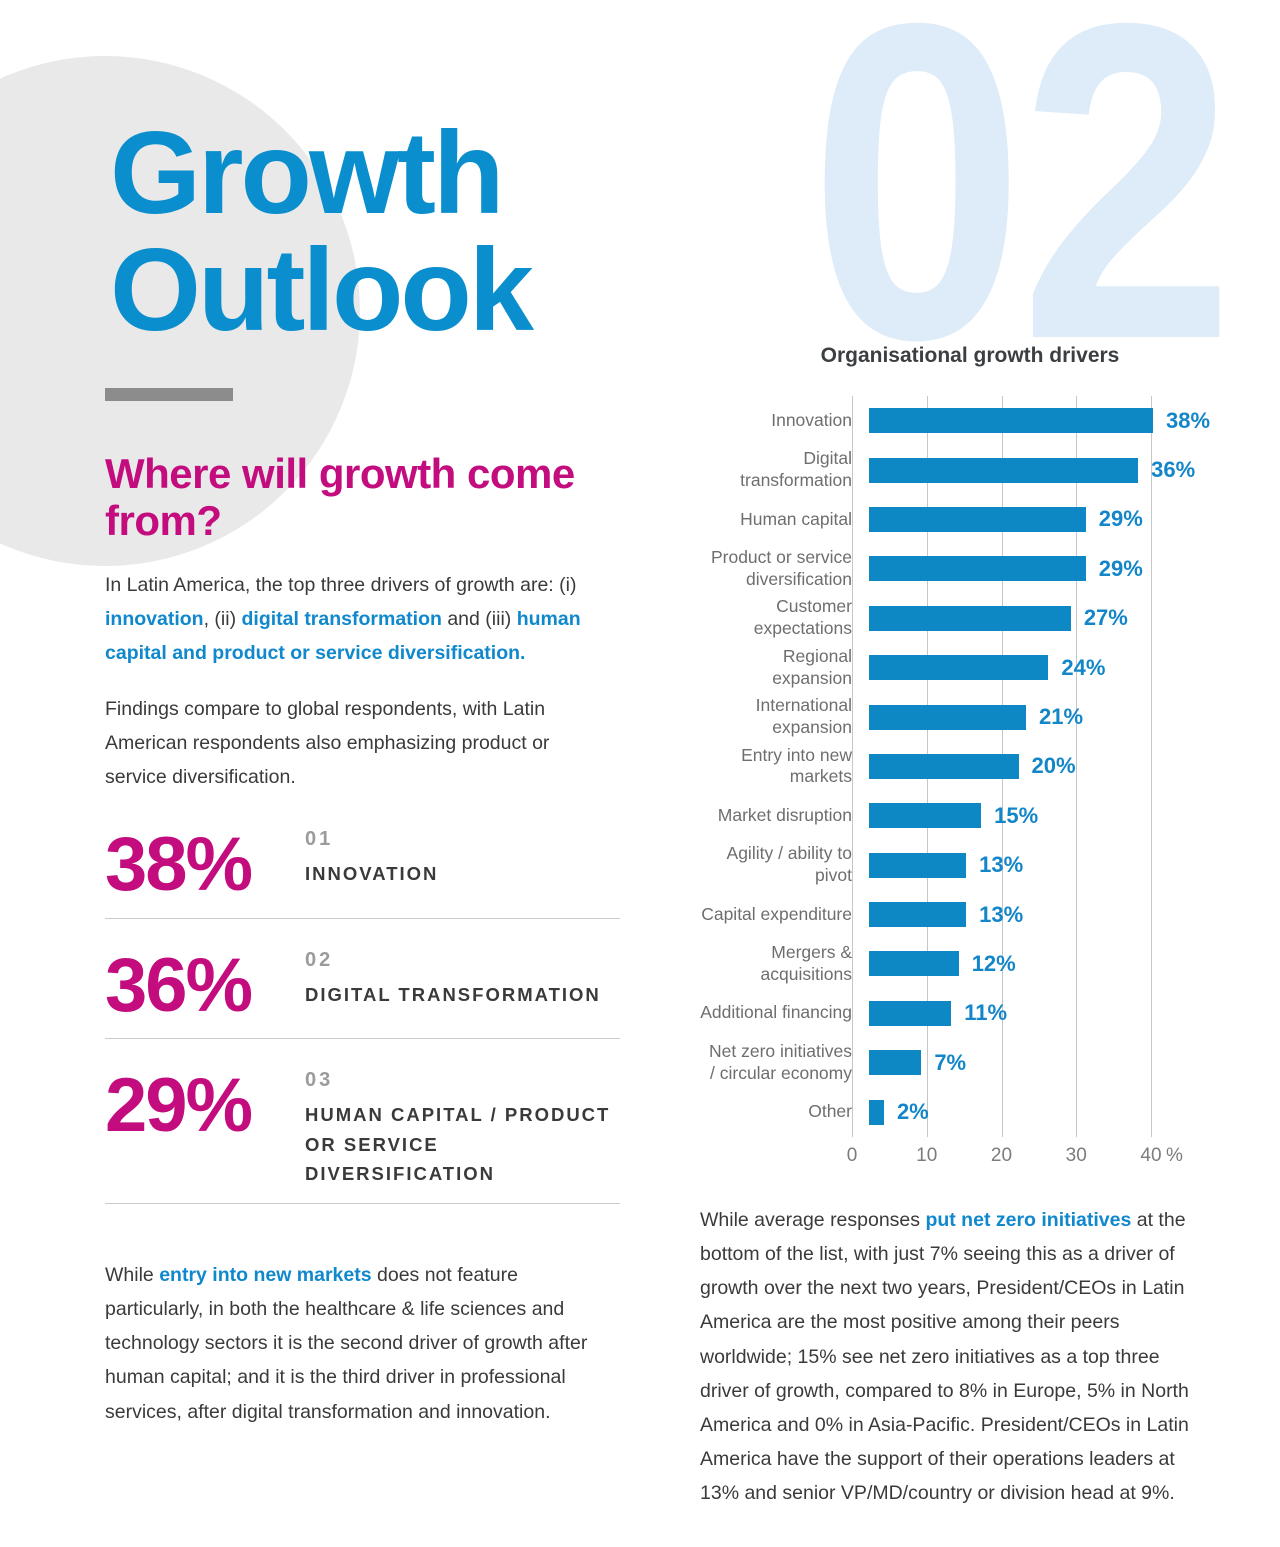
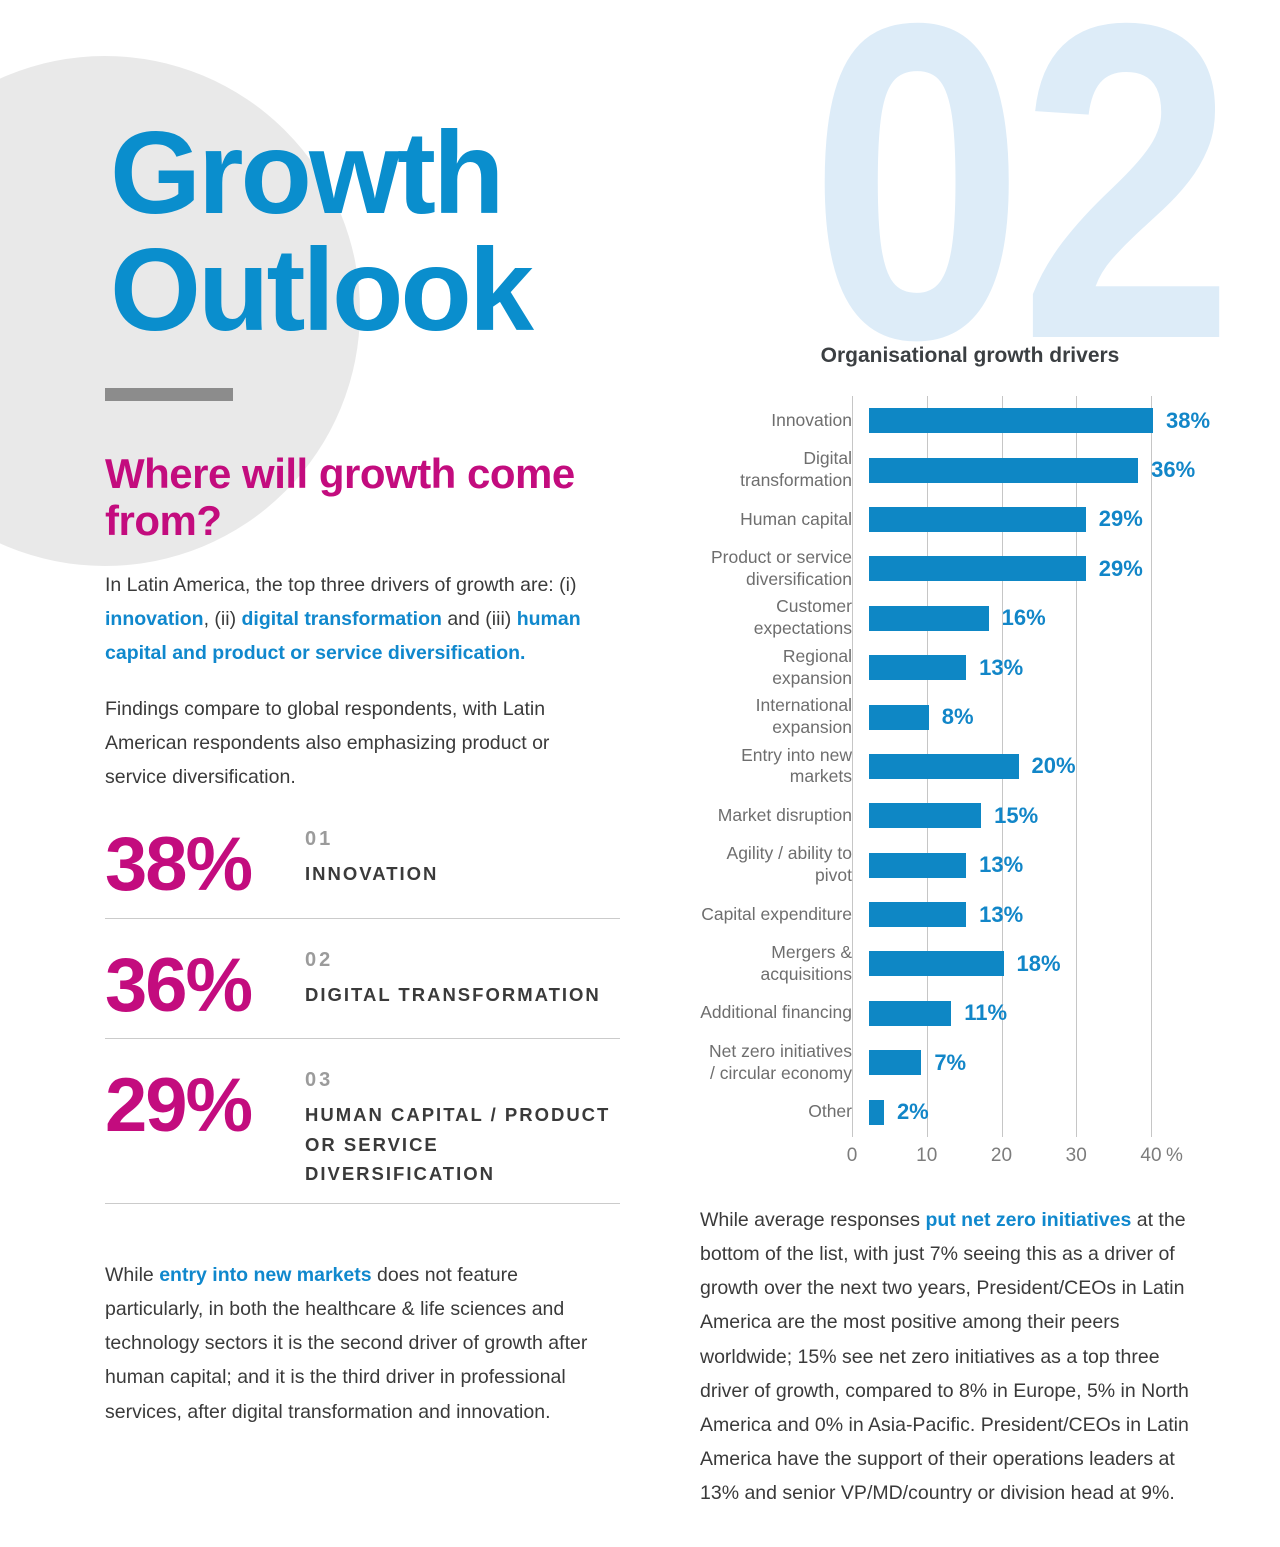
Customer expectations: 27% -> 16%
Regional expansion: 24% -> 13%
International expansion: 21% -> 8%
Mergers & acquisitions: 12% -> 18%
